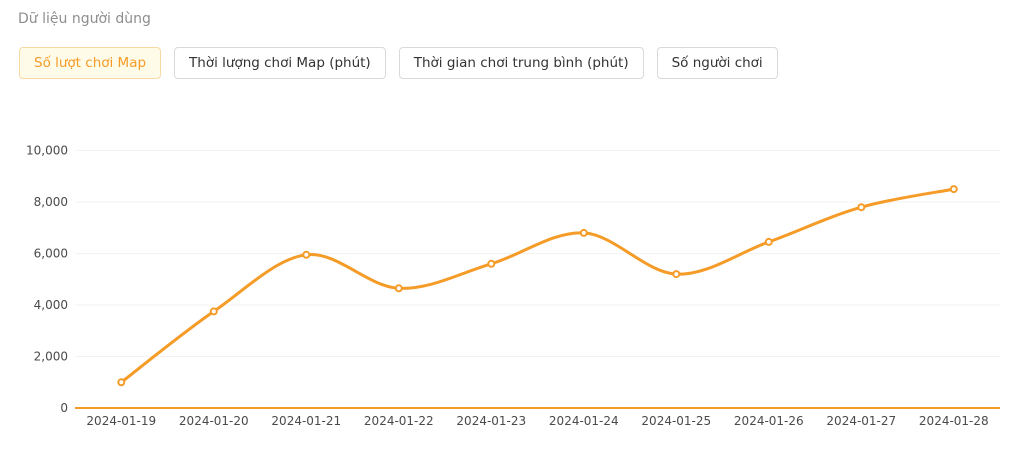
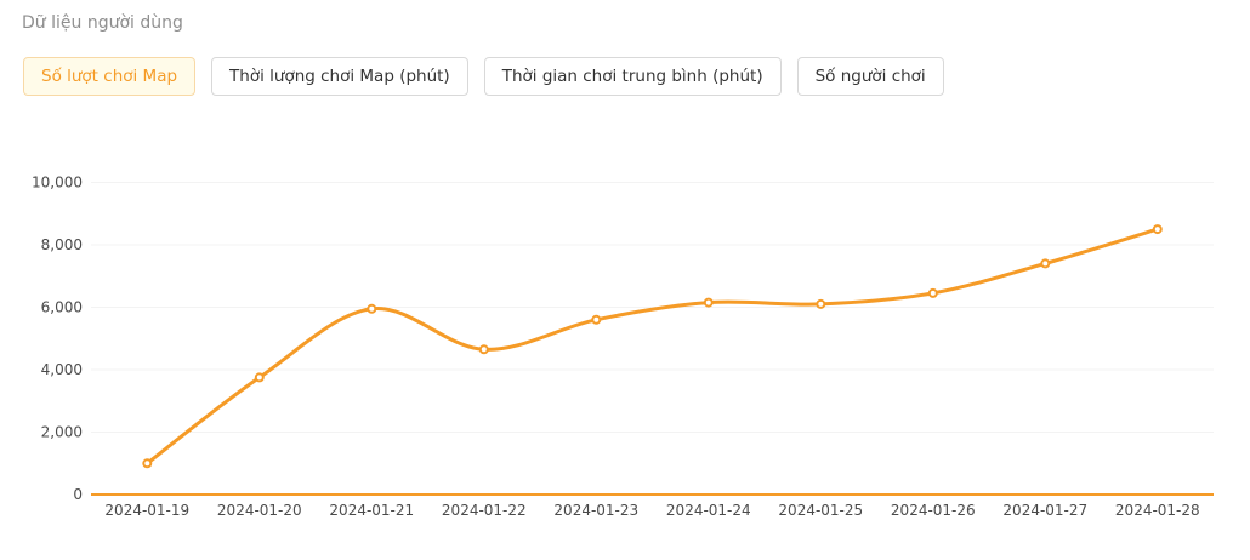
2024-01-24: 6800 -> 6200
2024-01-25: 5200 -> 6100
2024-01-27: 7800 -> 7400
